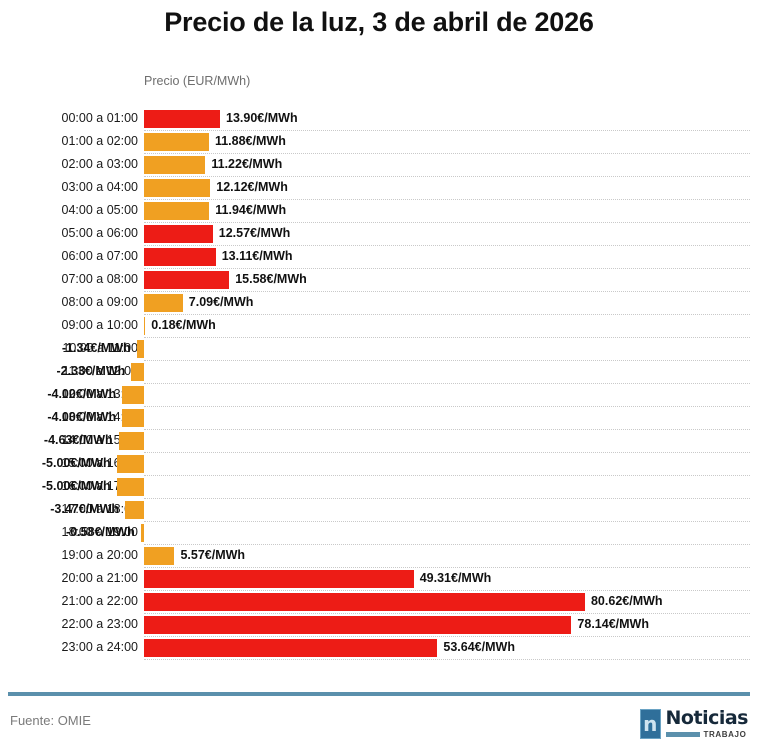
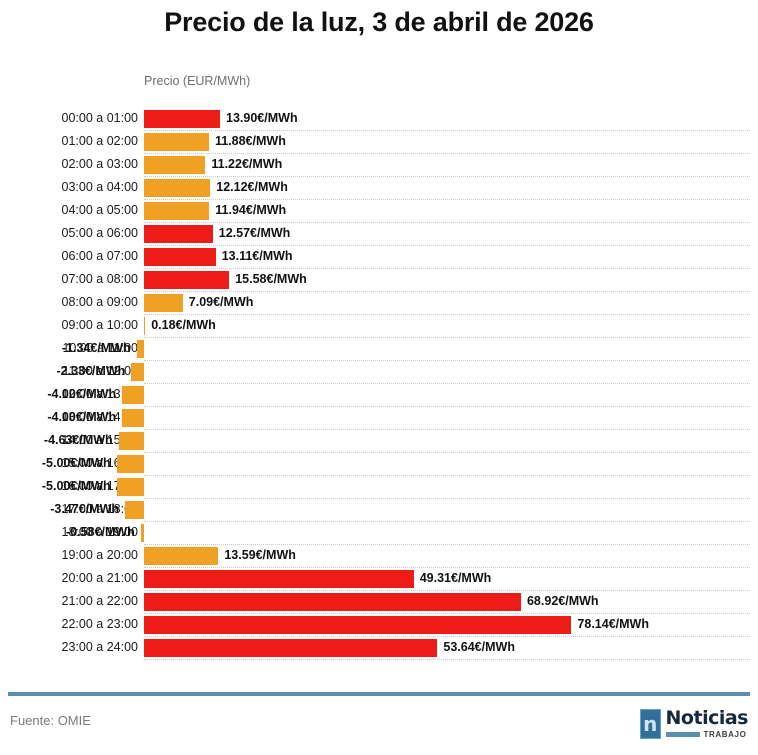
19:00 a 20:00: 5.57 -> 13.59
21:00 a 22:00: 80.62 -> 68.92
